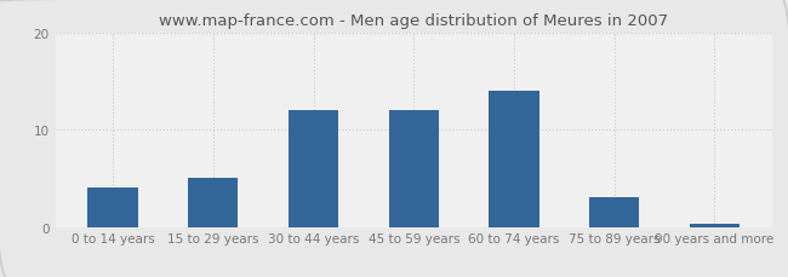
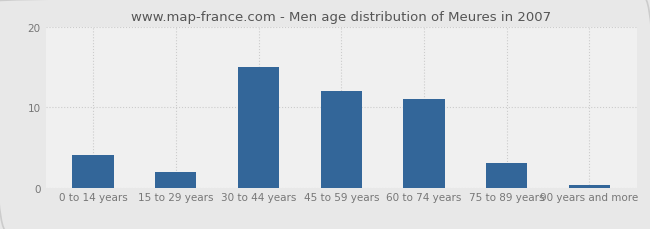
15 to 29 years: 5.0 -> 2.0
30 to 44 years: 12.0 -> 15.0
60 to 74 years: 14.0 -> 11.0
